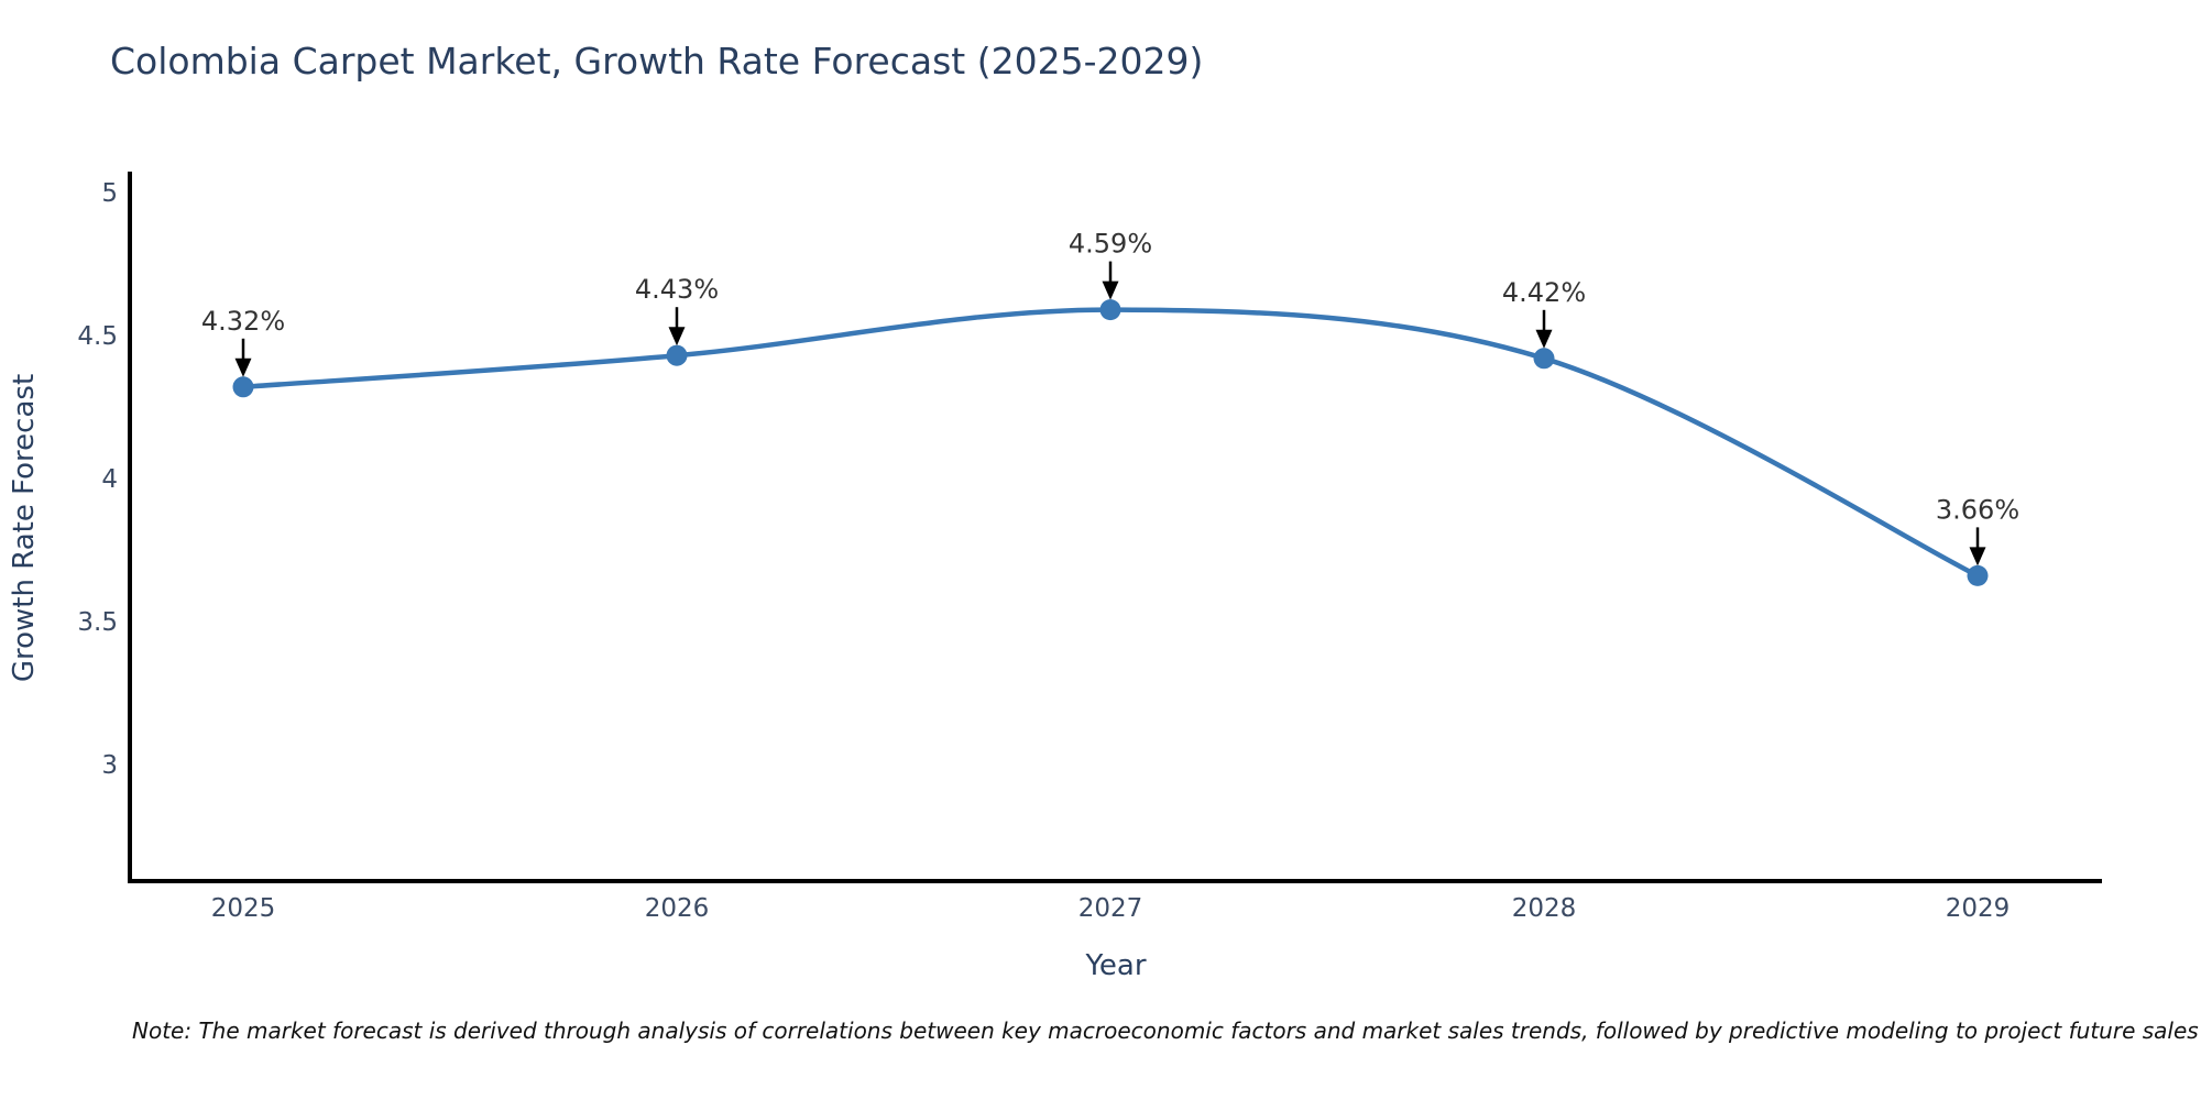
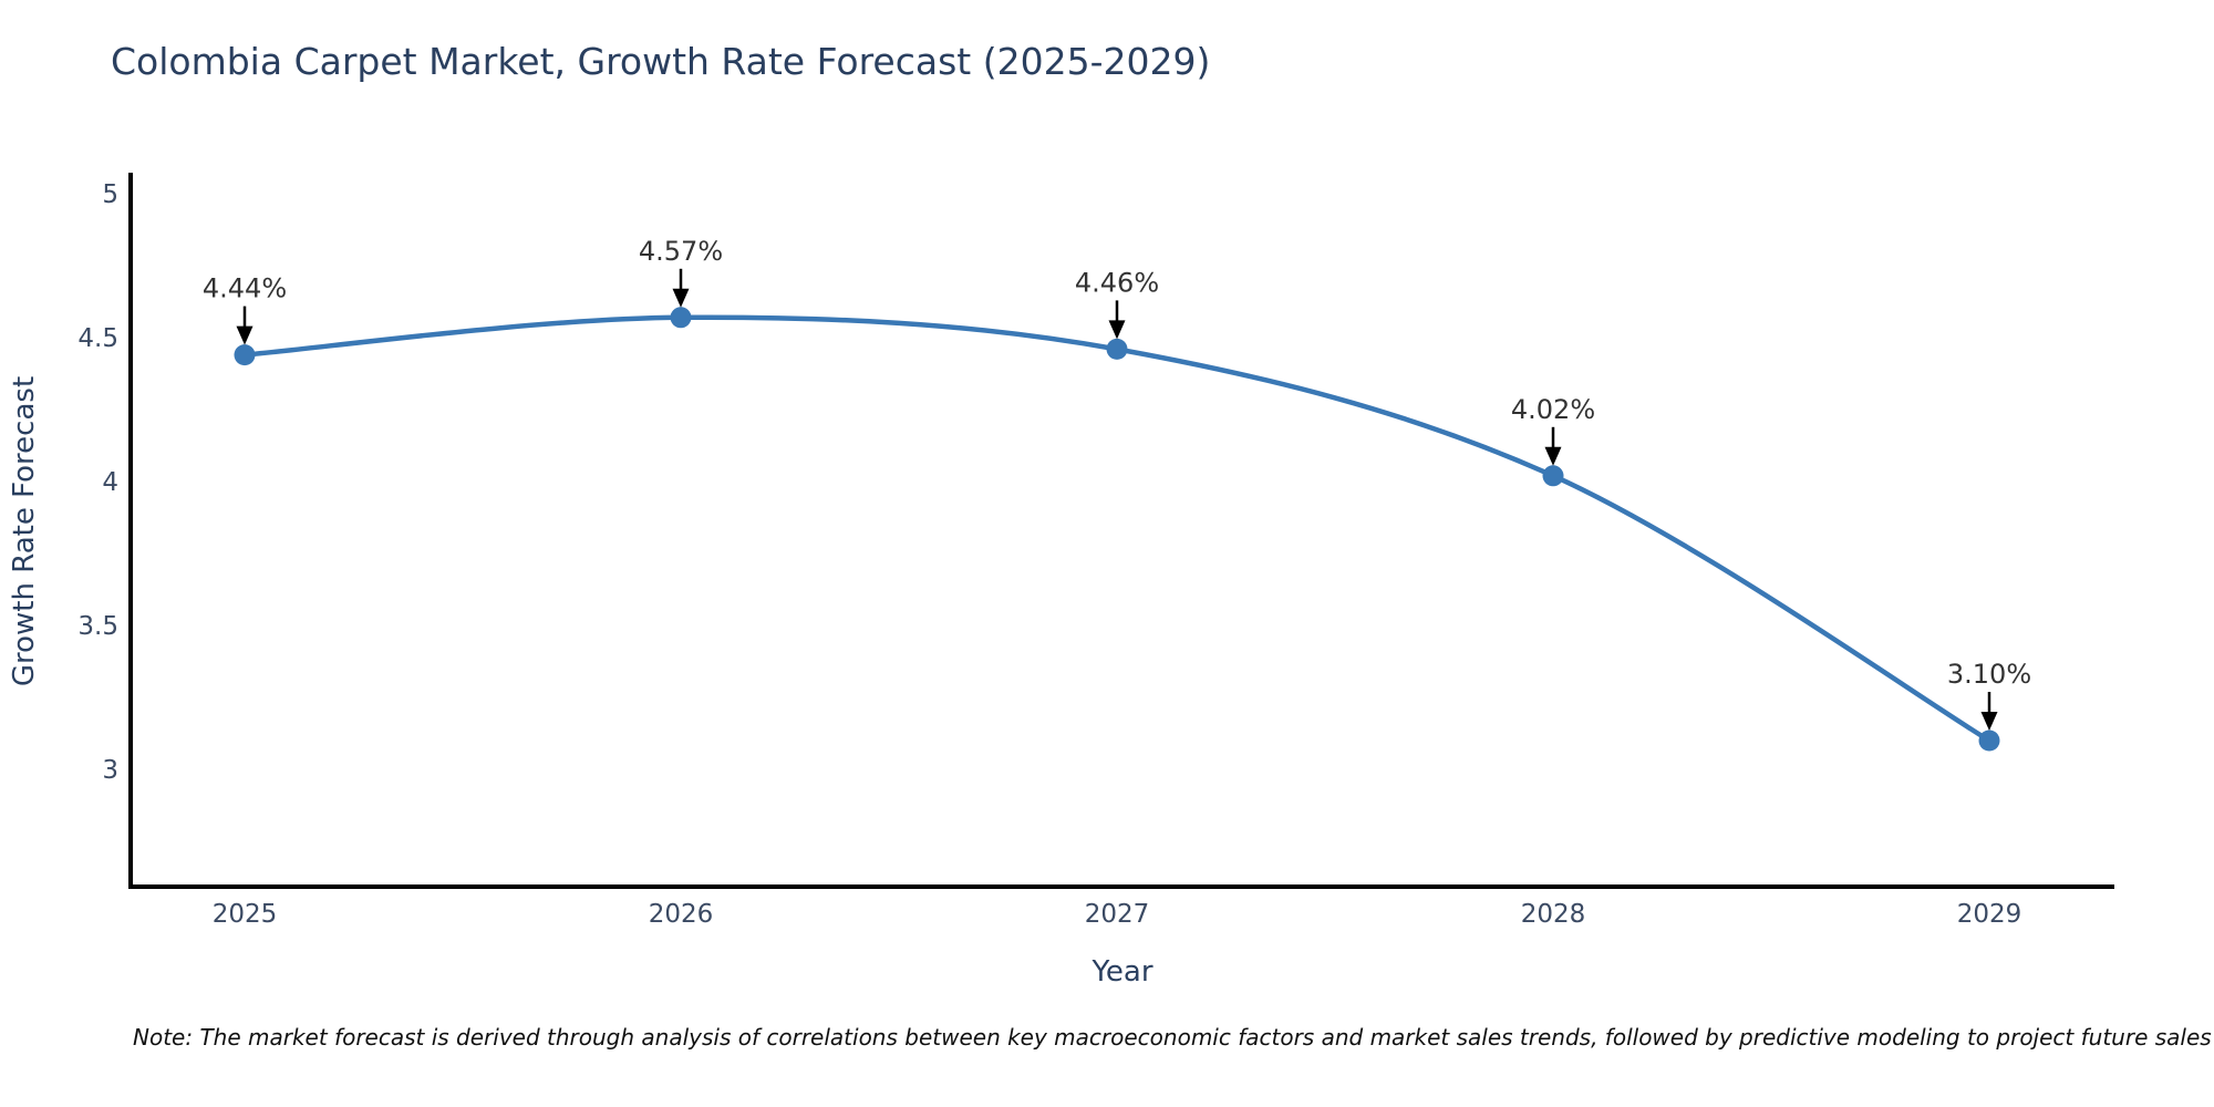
2025: 4.32% -> 4.44%
2026: 4.43% -> 4.57%
2027: 4.59% -> 4.46%
2028: 4.42% -> 4.02%
2029: 3.66% -> 3.10%
